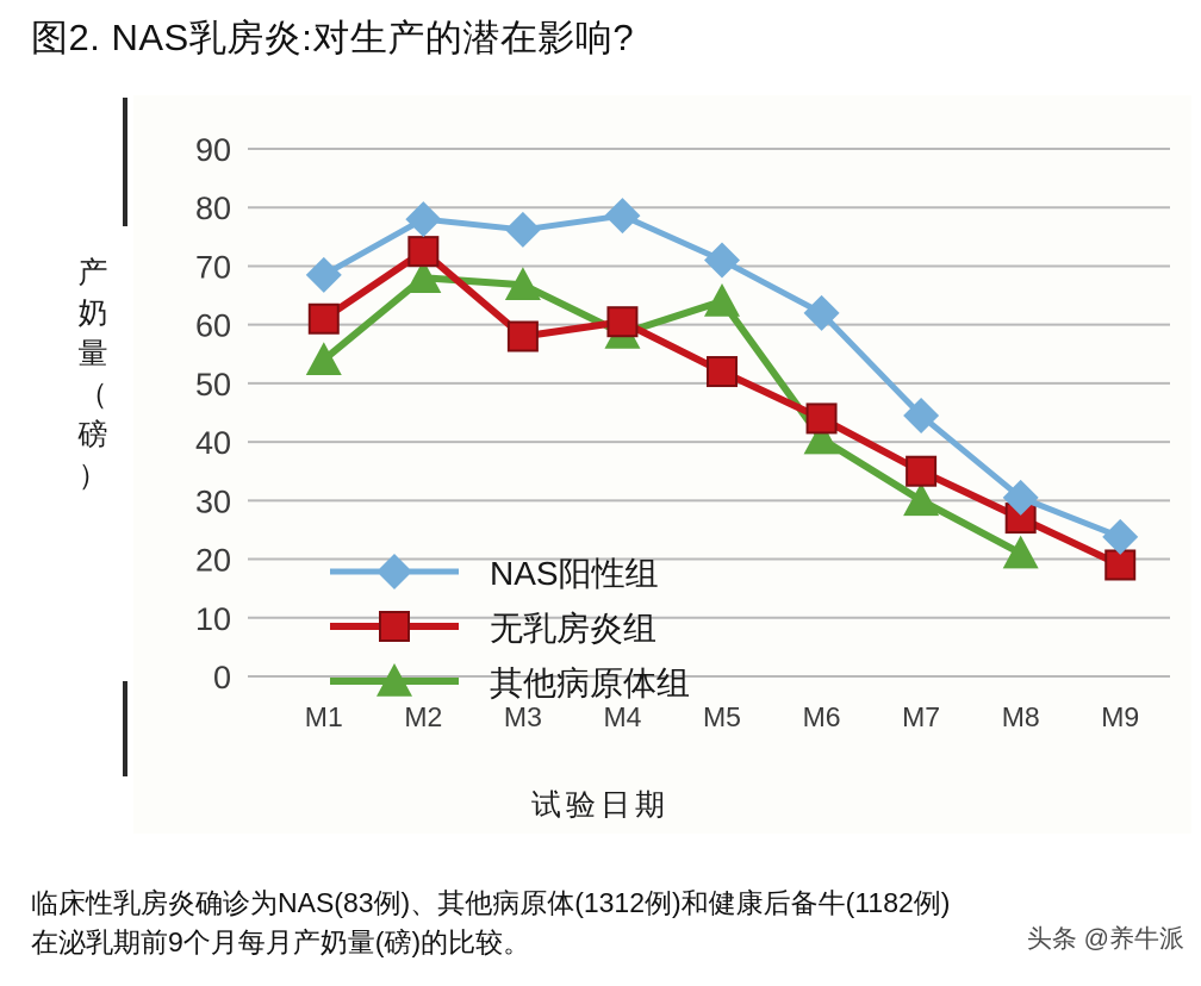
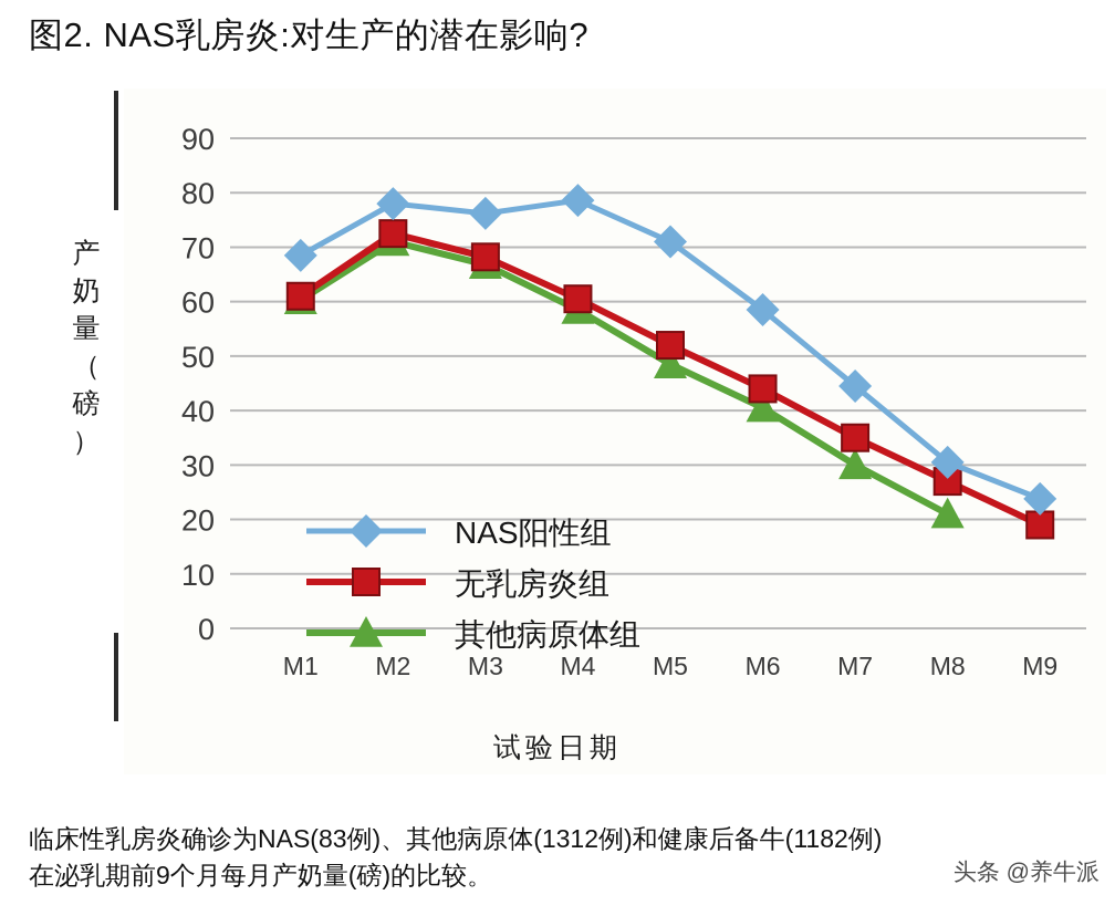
其他病原体组/M1: 54 -> 60
其他病原体组/M2: 68 -> 71
无乳房炎组/M3: 58 -> 68
其他病原体组/M5: 64 -> 48
NAS阳性组/M6: 62 -> 58
